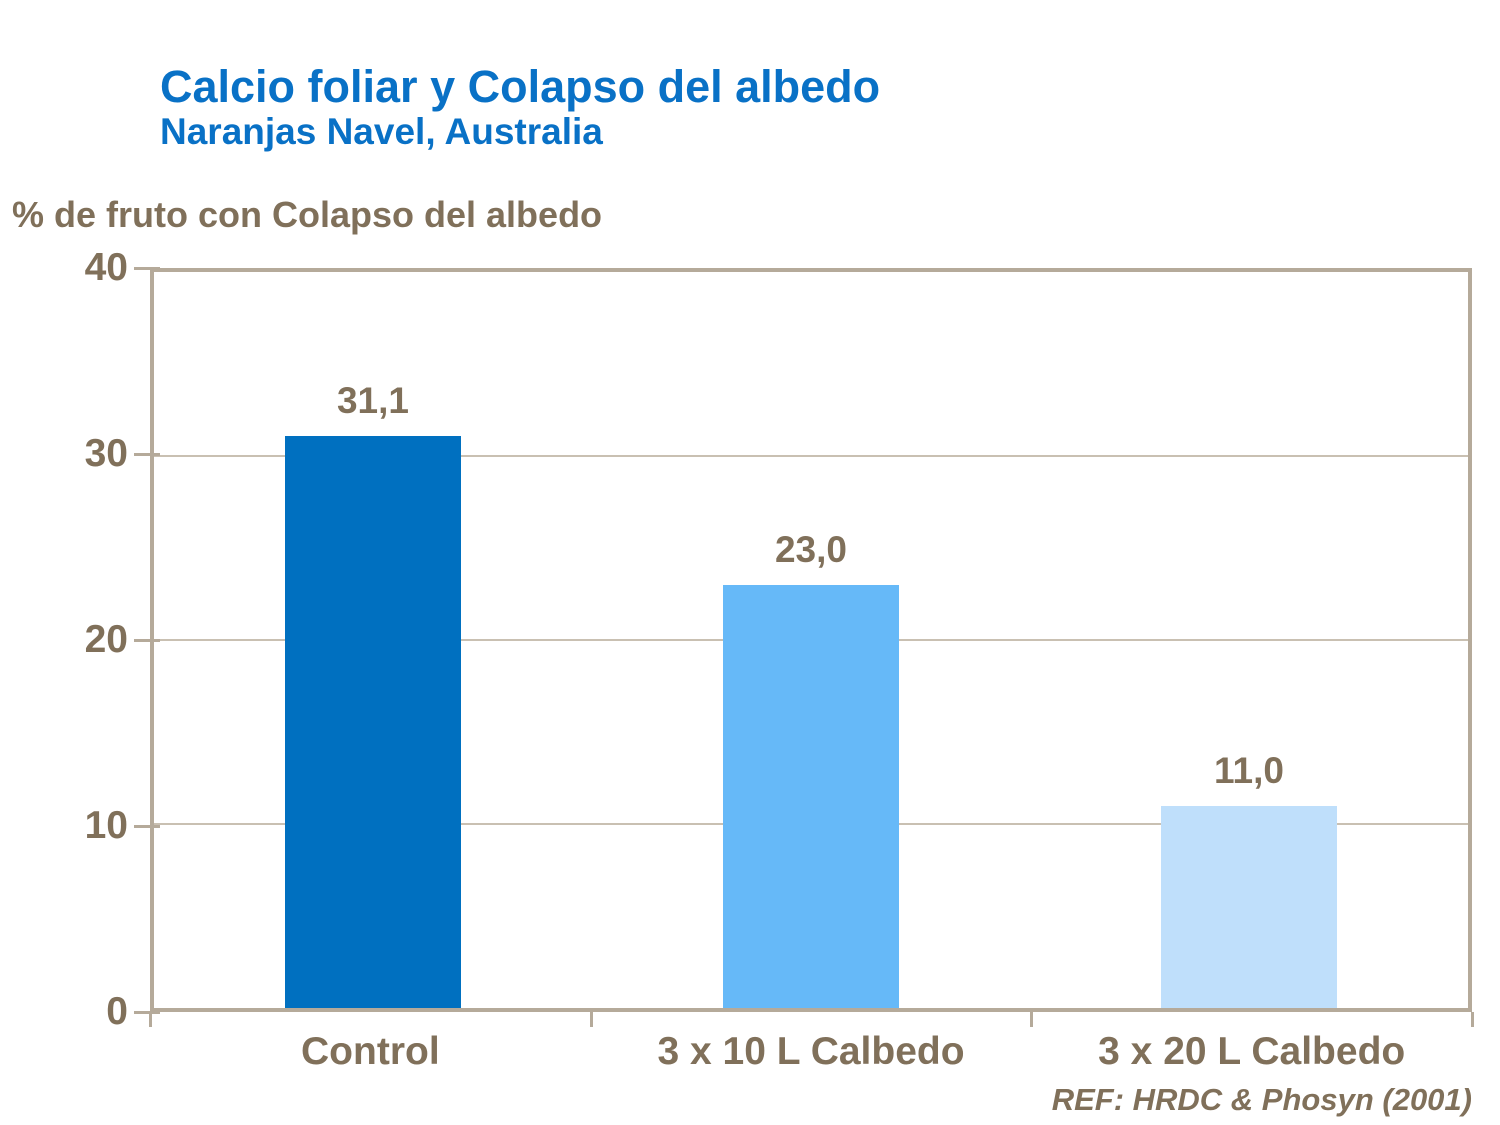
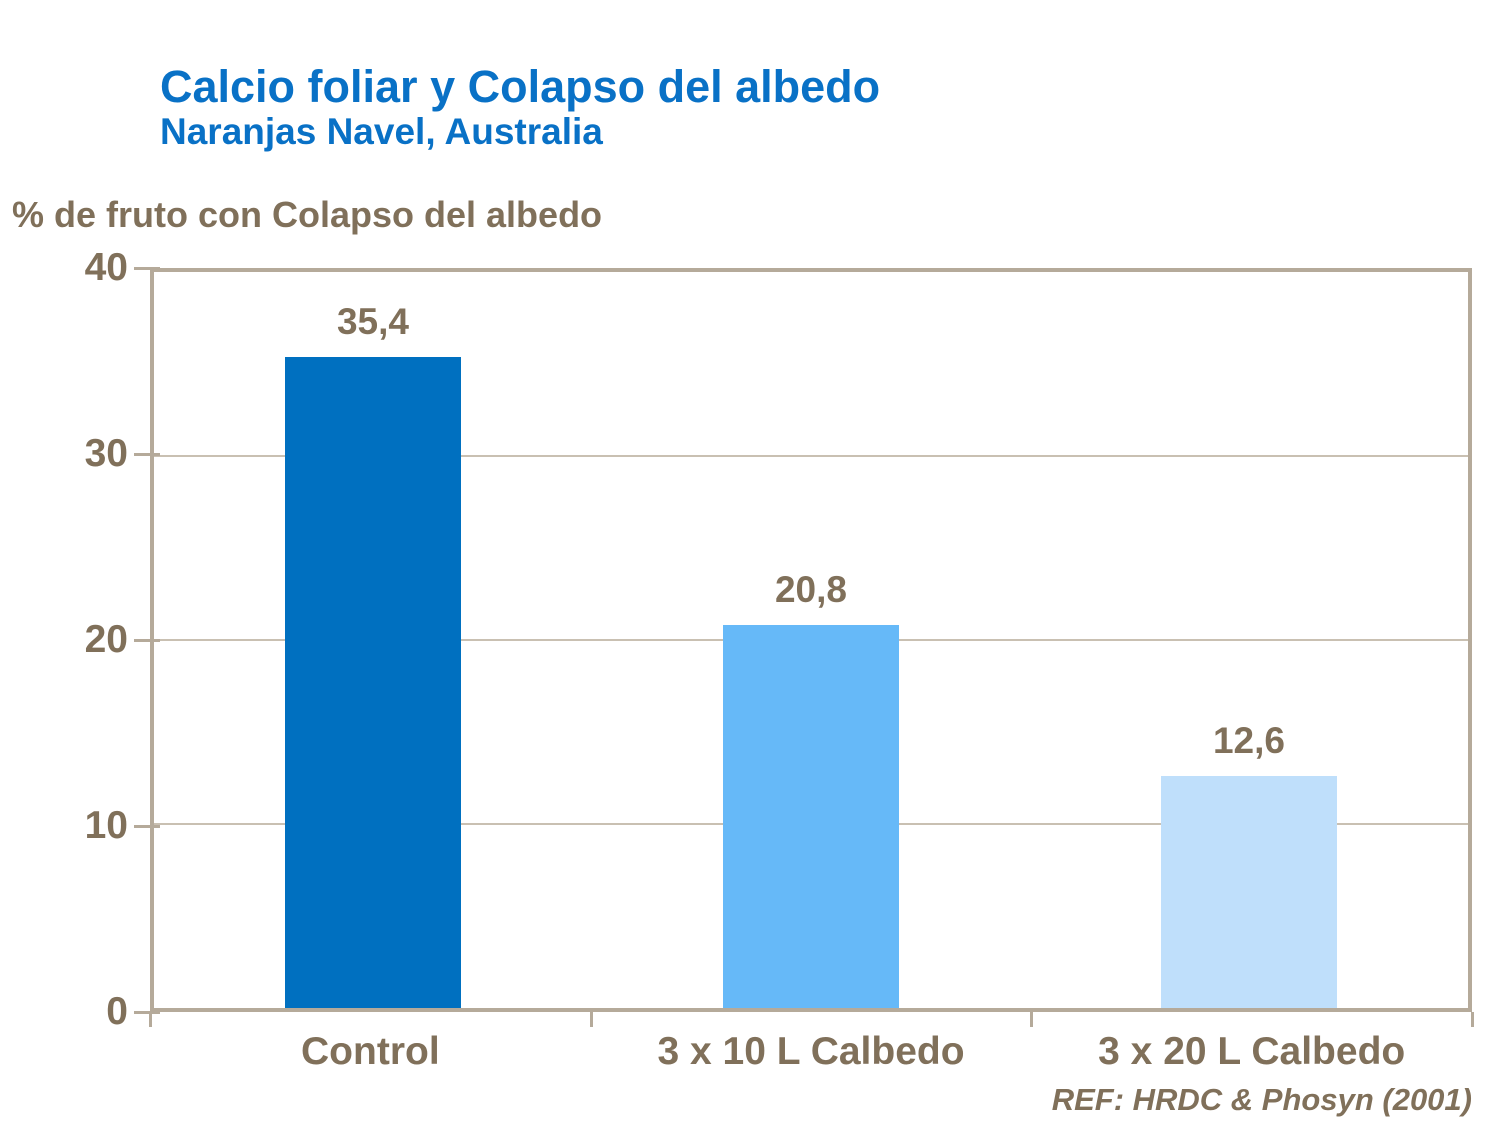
Control: 31,1 -> 35,4
3 x 10 L Calbedo: 23,0 -> 20,8
3 x 20 L Calbedo: 11,0 -> 12,6
